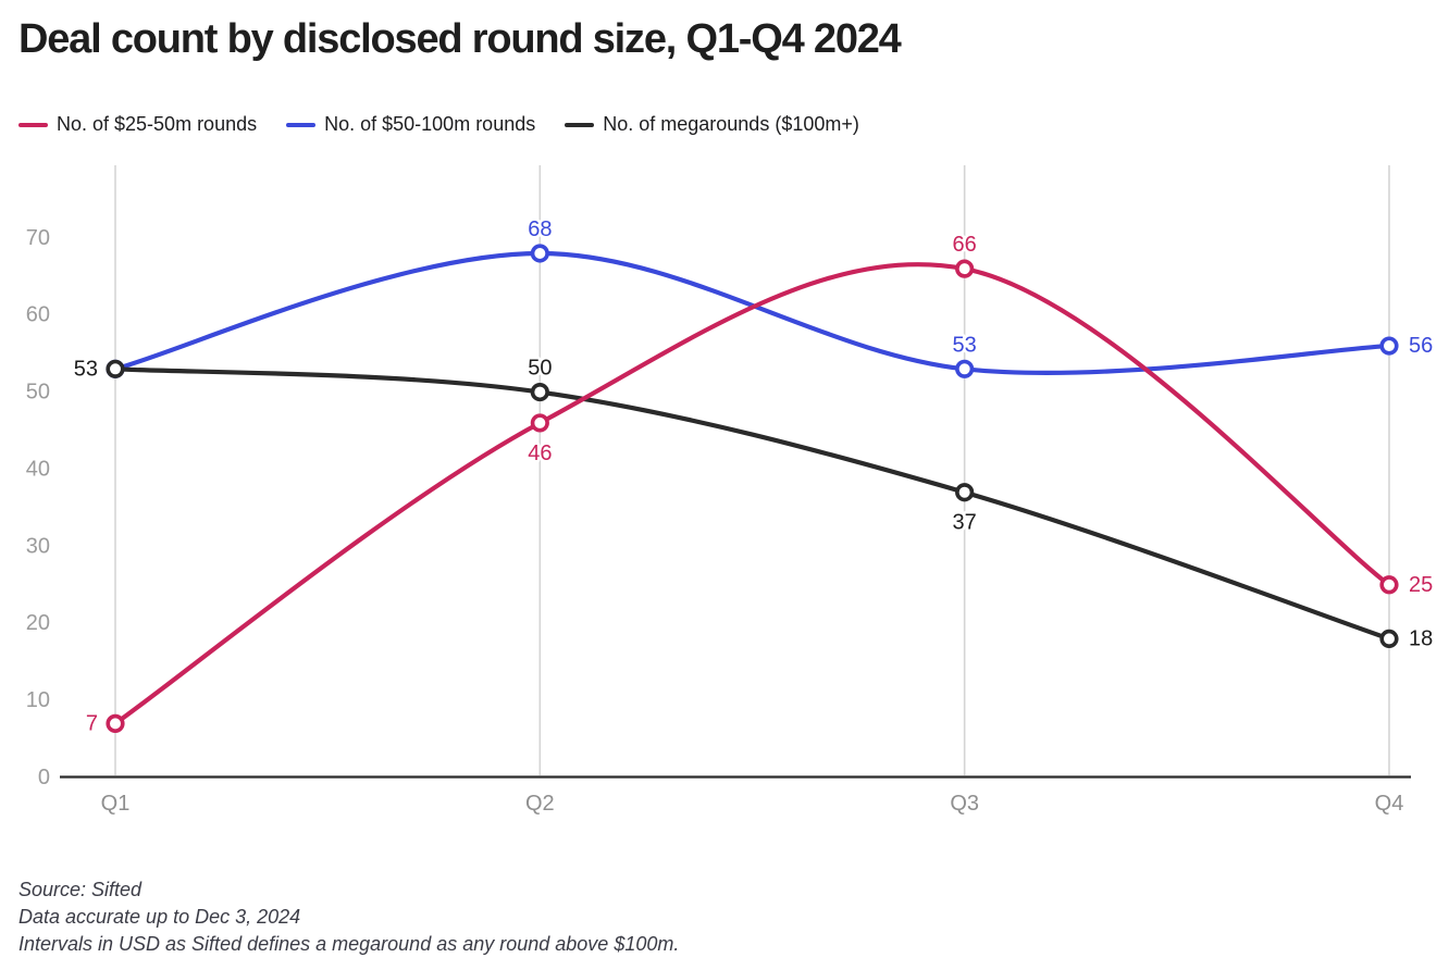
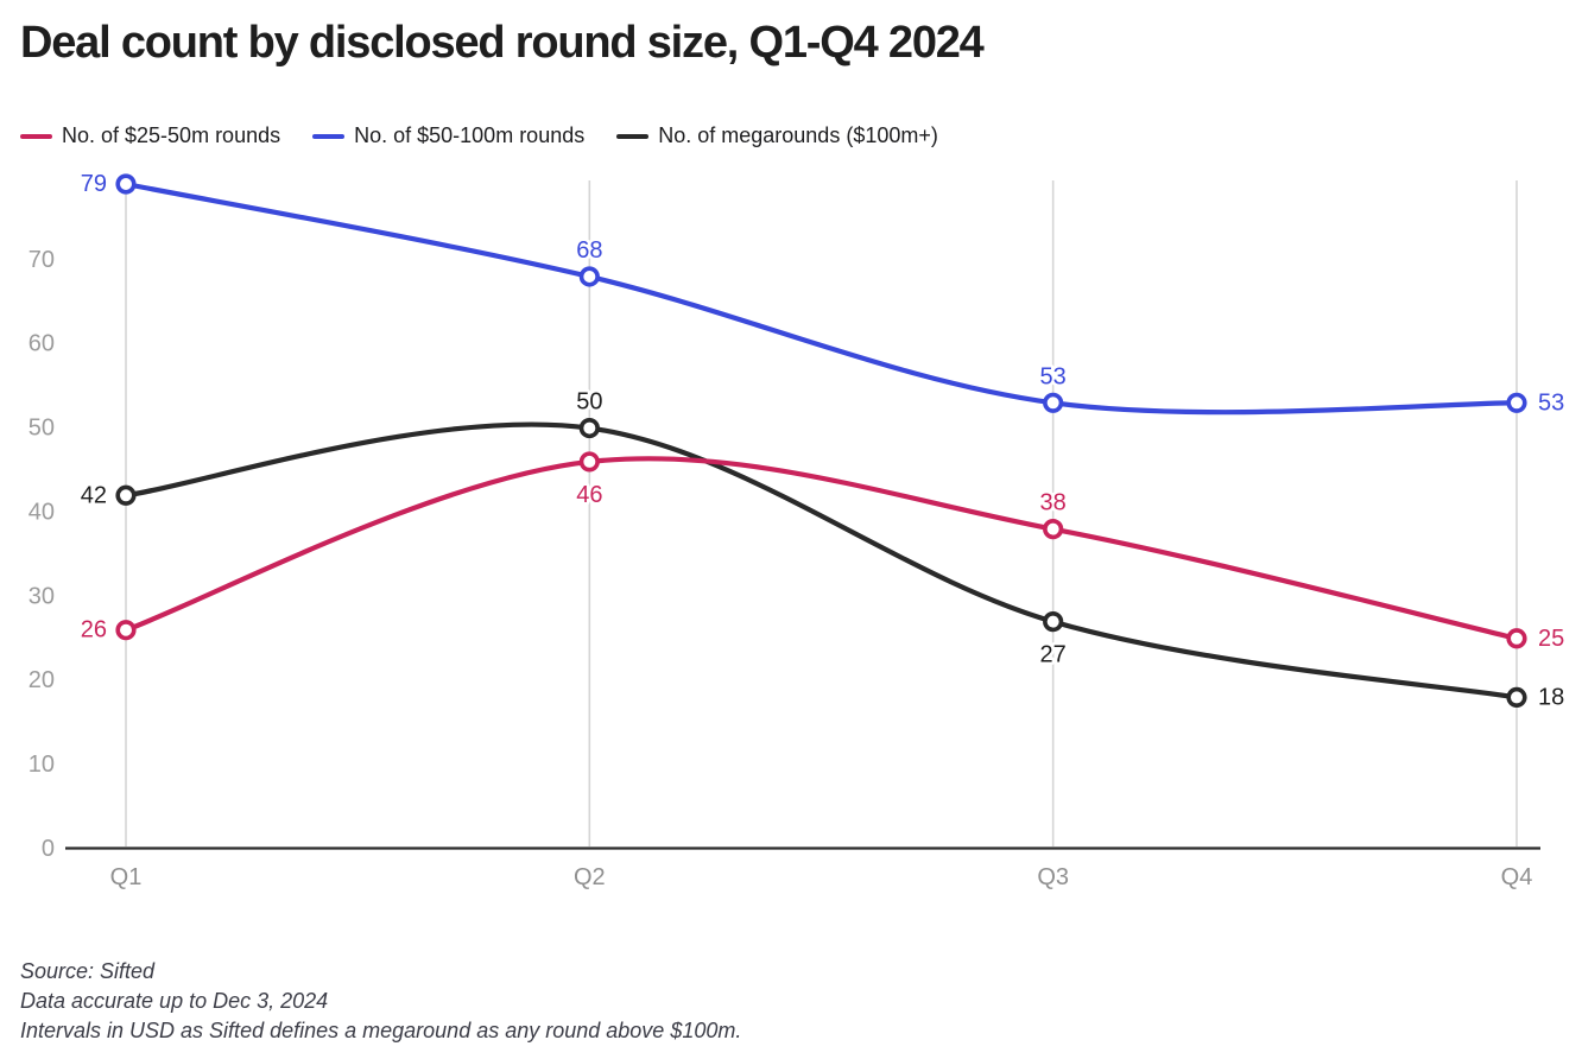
No. of $25-50m rounds/Q1: 7 -> 26
No. of $50-100m rounds/Q1: 53 -> 79
No. of megarounds ($100m+)/Q1: 53 -> 42
No. of $25-50m rounds/Q3: 66 -> 38
No. of megarounds ($100m+)/Q3: 37 -> 27
No. of $50-100m rounds/Q4: 56 -> 53
